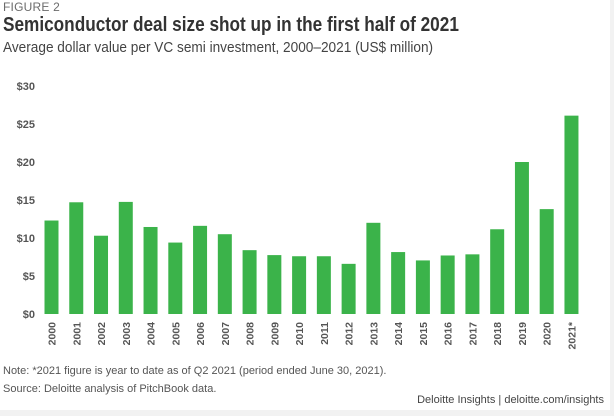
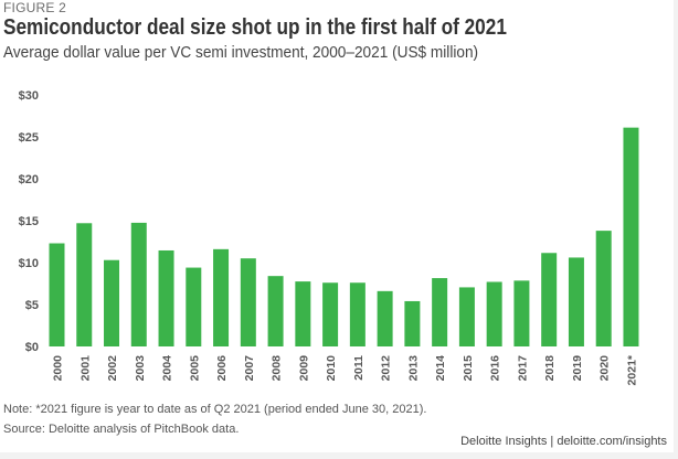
2013: $12 -> $5
2019: $20 -> $11
